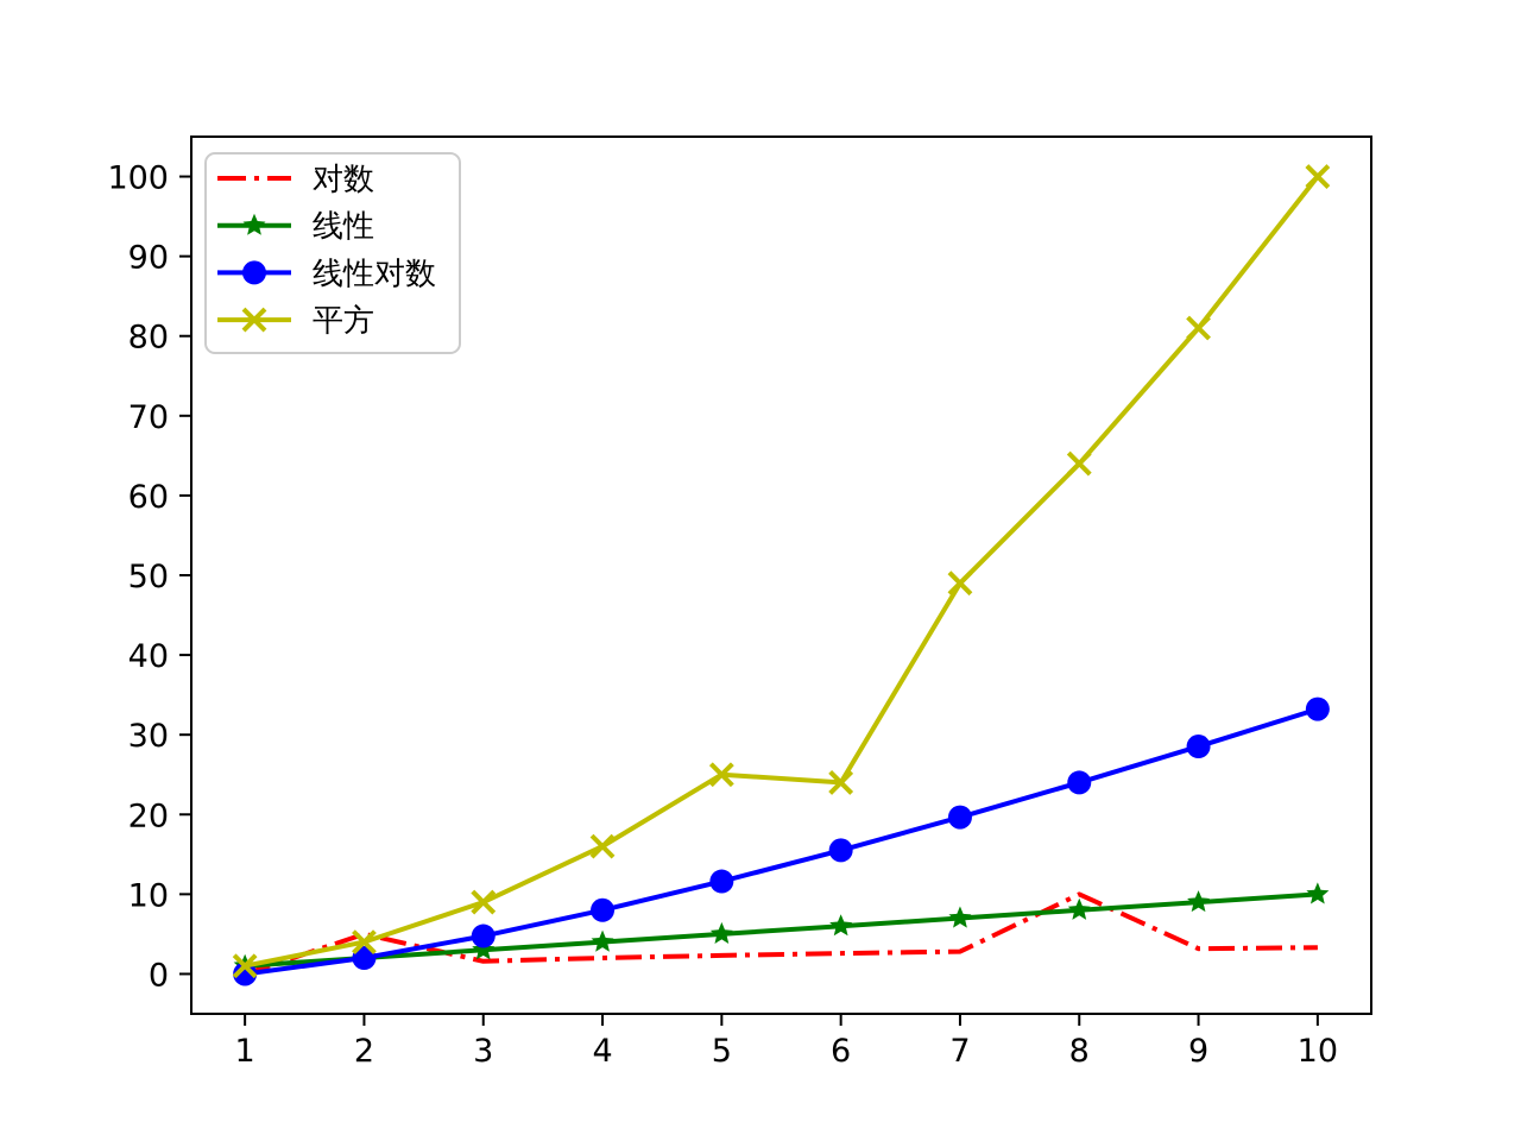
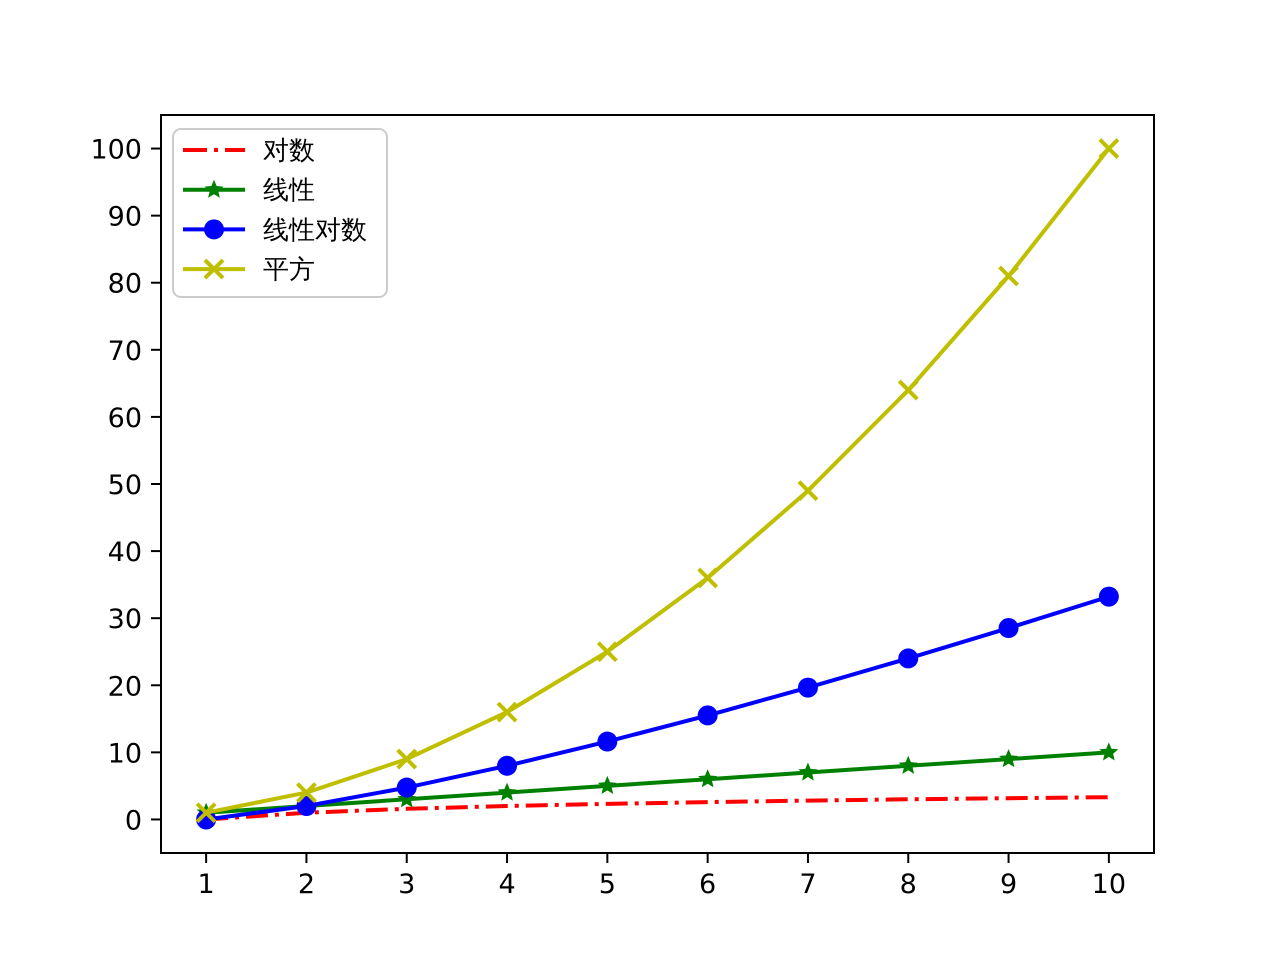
对数/2: 5 -> 1
平方/6: 24 -> 36
对数/8: 10 -> 3
